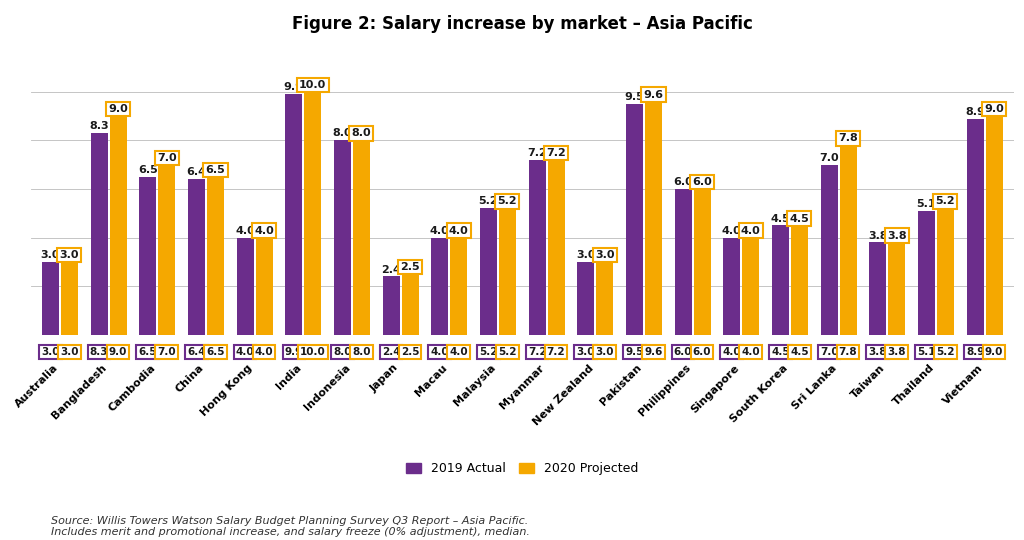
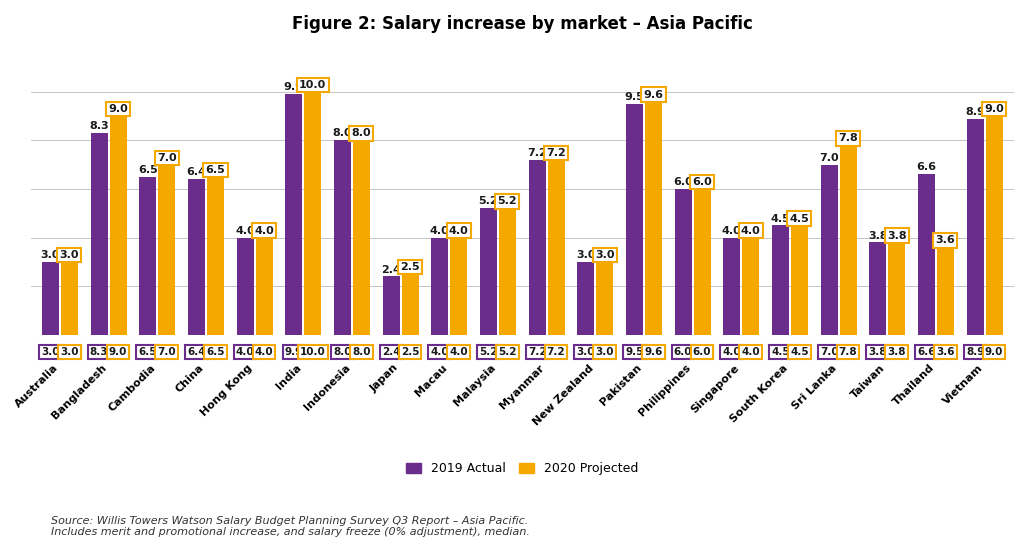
2019 Actual/Thailand: 5.1 -> 6.6
2020 Projected/Thailand: 5.2 -> 3.6
